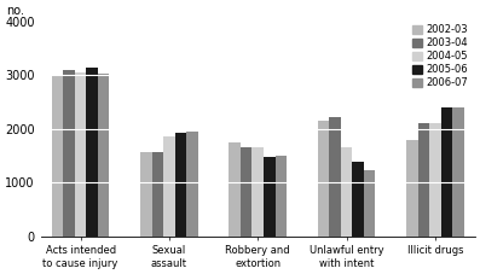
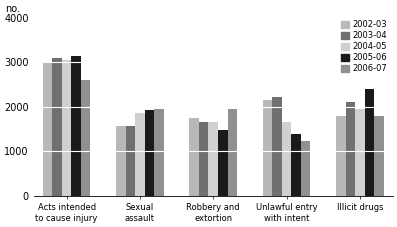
2006-07/Acts intended to cause injury: 3020 -> 2600
2006-07/Robbery and extortion: 1500 -> 1950
2004-05/Illicit drugs: 2100 -> 1950
2006-07/Illicit drugs: 2400 -> 1800
